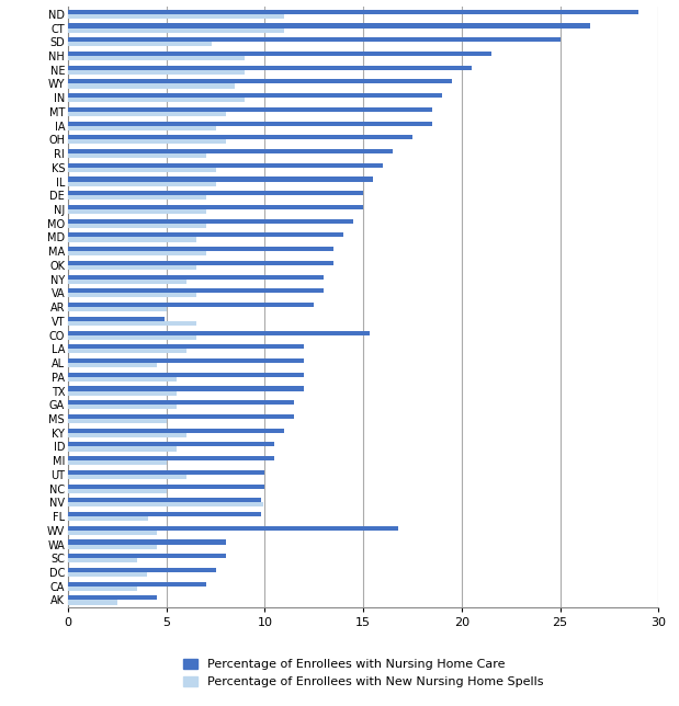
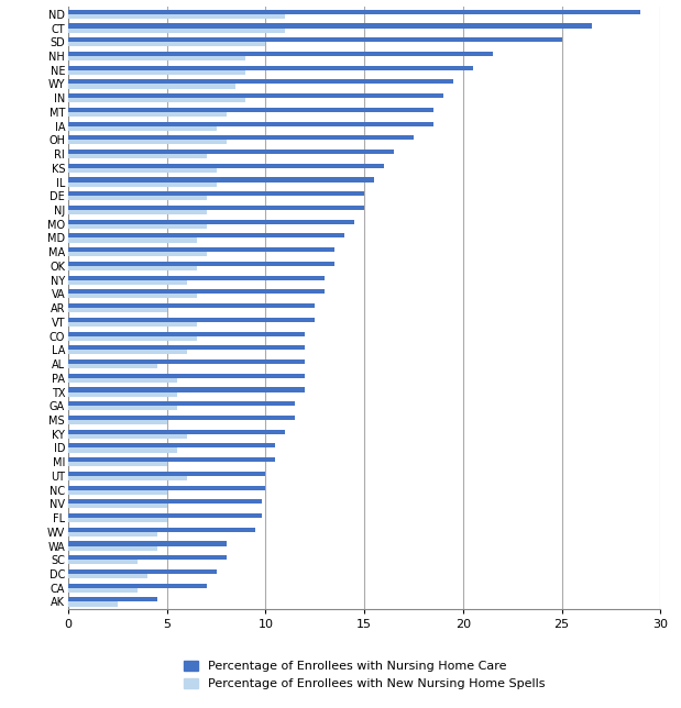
Percentage of Enrollees with New Nursing Home Spells/SD: 7.3 -> 10.0
Percentage of Enrollees with Nursing Home Care/VT: 4.9 -> 12.5
Percentage of Enrollees with Nursing Home Care/CO: 15.3 -> 12.0
Percentage of Enrollees with New Nursing Home Spells/NV: 9.9 -> 5.0
Percentage of Enrollees with New Nursing Home Spells/FL: 4.1 -> 5.0
Percentage of Enrollees with Nursing Home Care/WV: 16.8 -> 9.5
